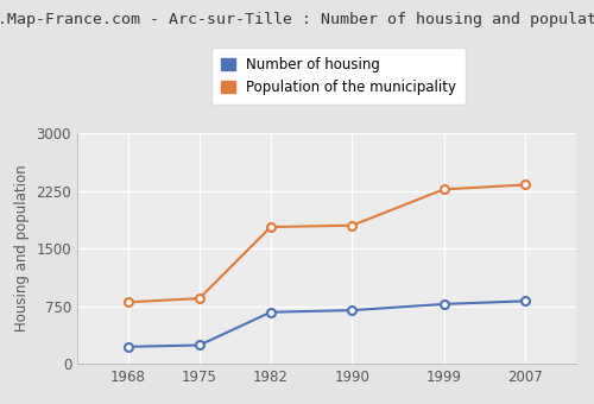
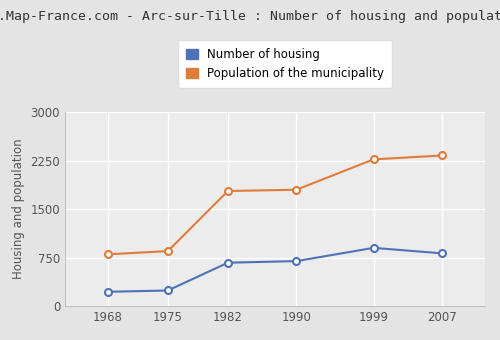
Number of housing/1999: 780 -> 900
